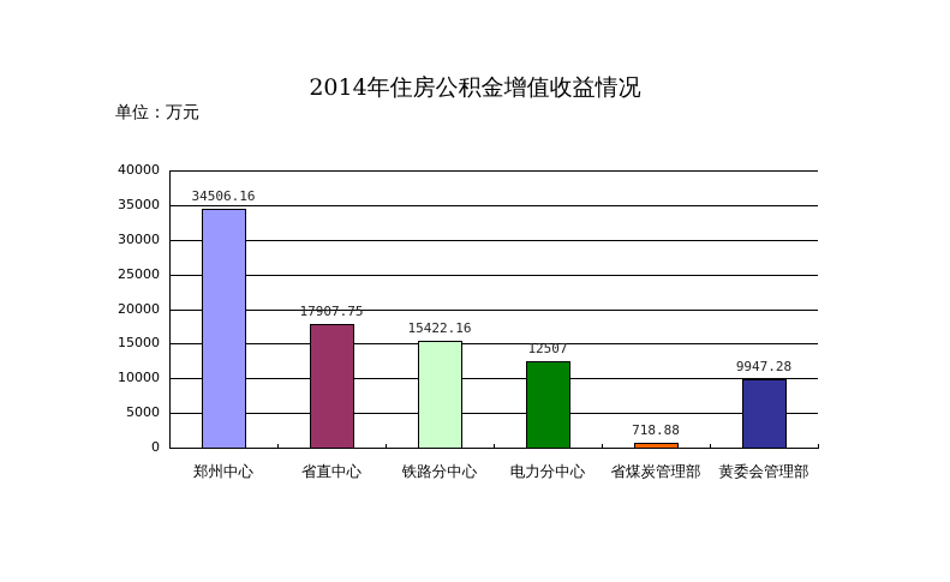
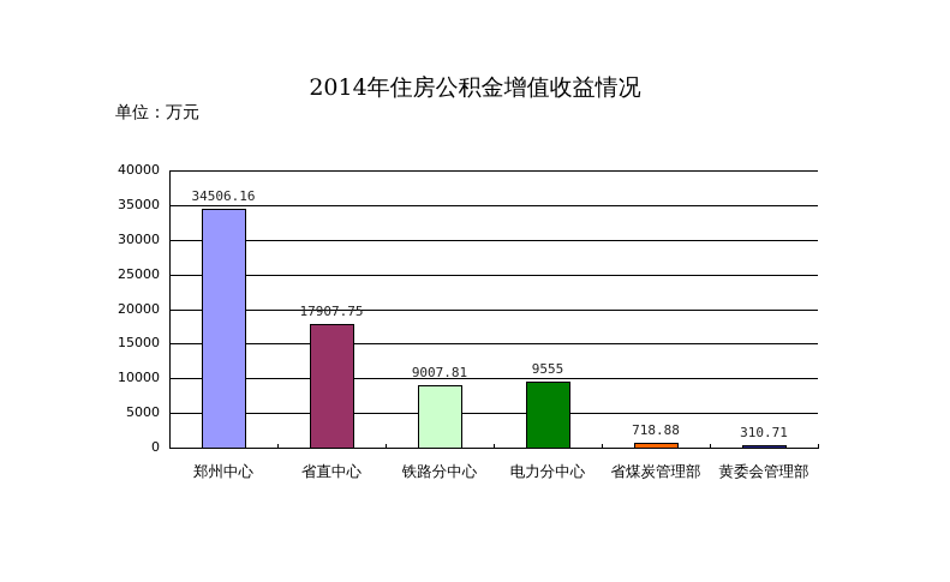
铁路分中心: 15422.16 -> 9007.81
电力分中心: 12507 -> 9555
黄委会管理部: 9947.28 -> 310.71
